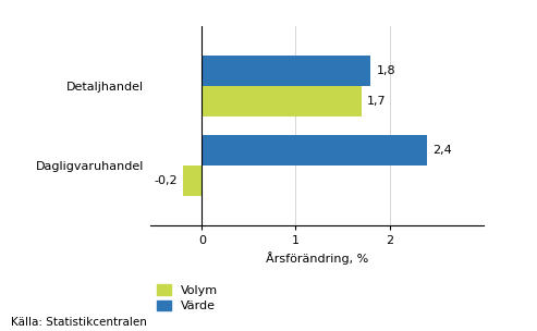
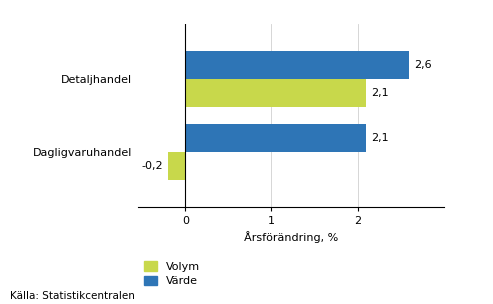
Värde/Detaljhandel: 1,8 -> 2,6
Volym/Detaljhandel: 1,7 -> 2,1
Värde/Dagligvaruhandel: 2,4 -> 2,1
